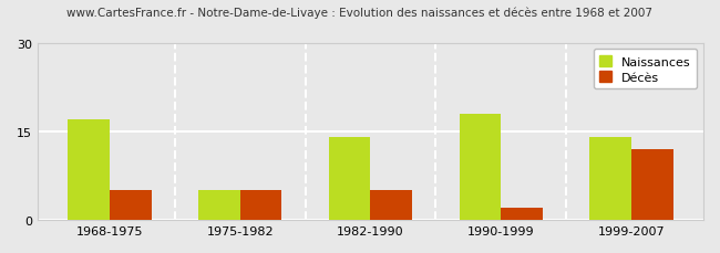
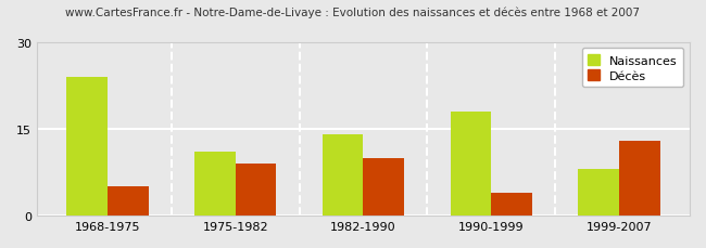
Naissances/1968-1975: 17 -> 24
Naissances/1975-1982: 5 -> 11
Décès/1975-1982: 5 -> 9
Décès/1982-1990: 5 -> 10
Décès/1990-1999: 2 -> 4
Naissances/1999-2007: 14 -> 8
Décès/1999-2007: 12 -> 13
